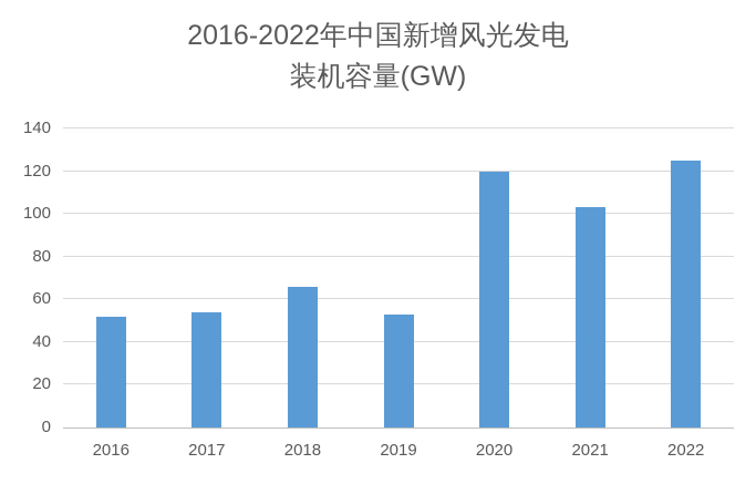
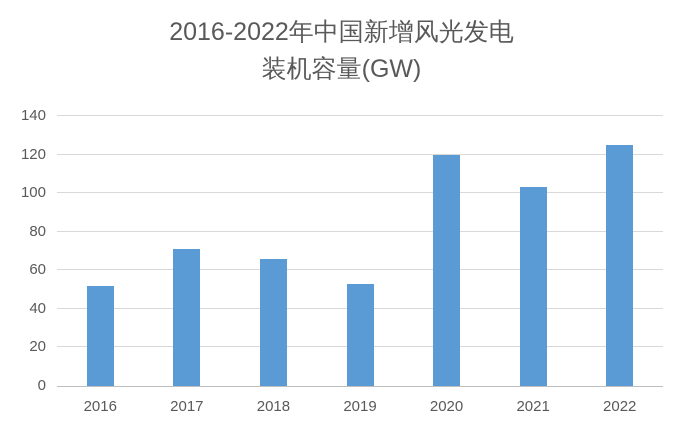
2017: 54 -> 71
